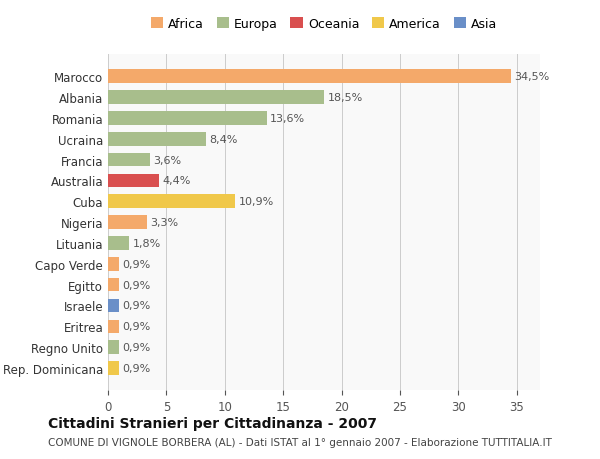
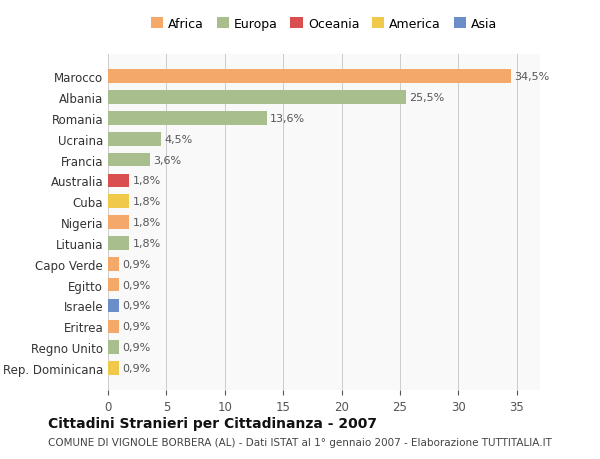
Albania: 18,5% -> 25,5%
Ucraina: 8,4% -> 4,5%
Australia: 4,4% -> 1,8%
Cuba: 10,9% -> 1,8%
Nigeria: 3,3% -> 1,8%
